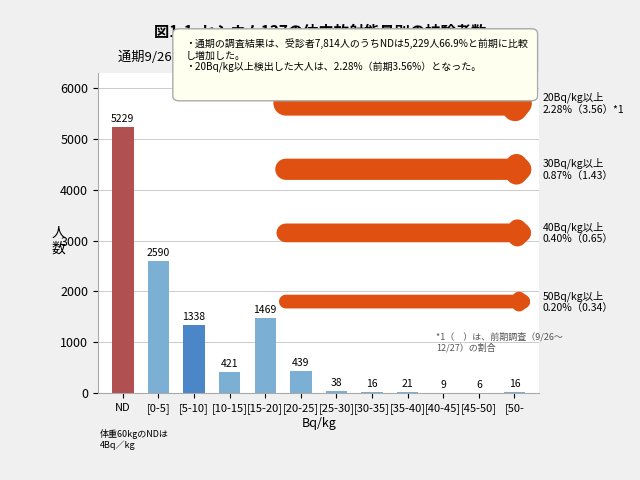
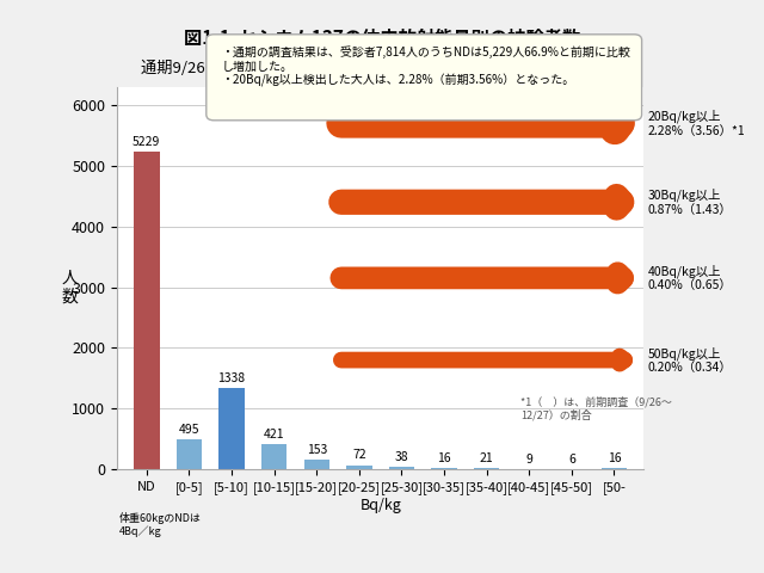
[0-5]: 2590 -> 495
[15-20]: 1469 -> 153
[20-25]: 439 -> 72
